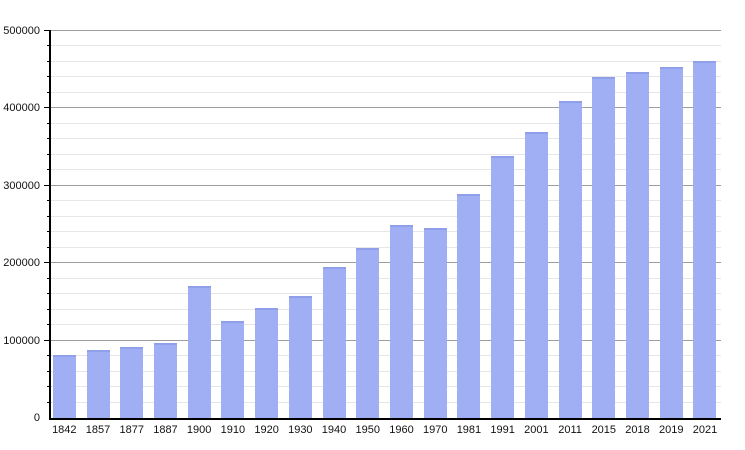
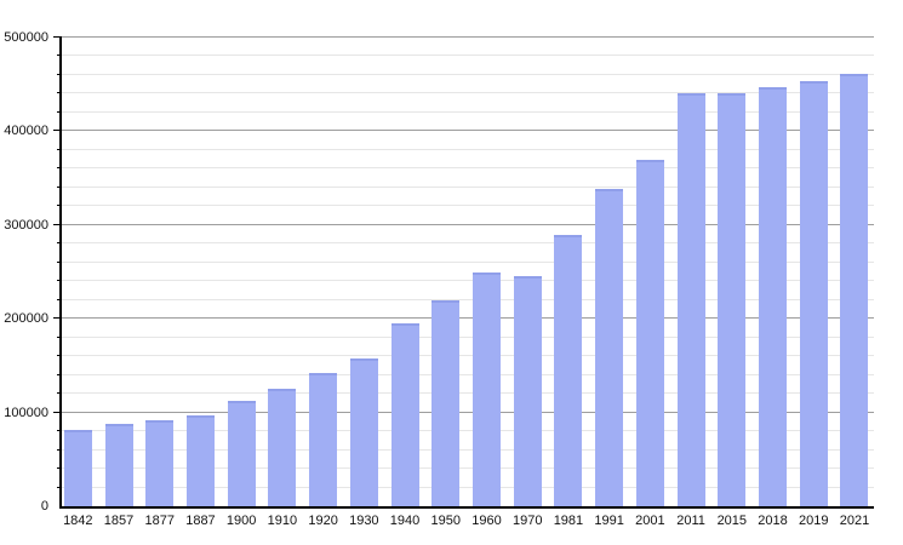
1900: 170000 -> 110000
2011: 410000 -> 440000
